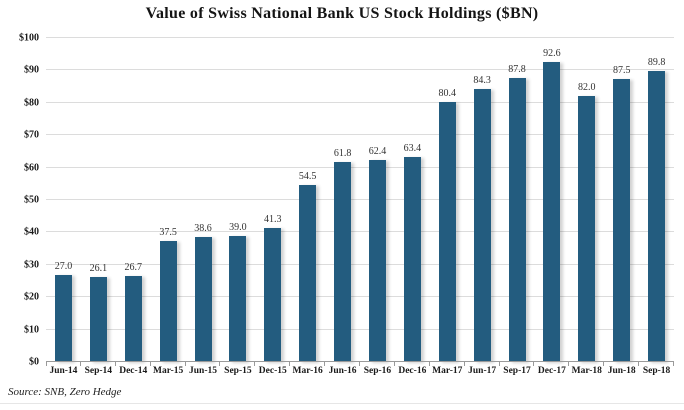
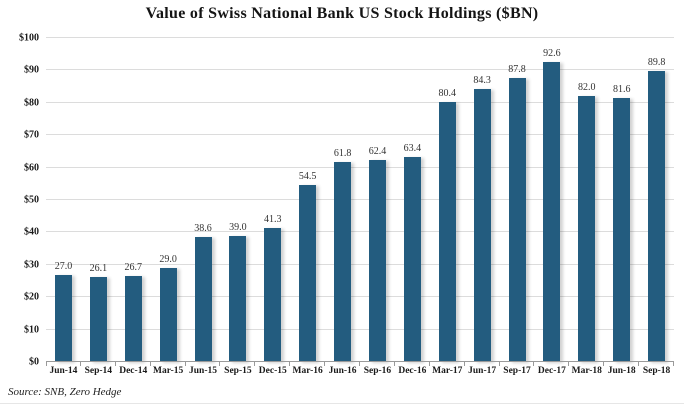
Mar-15: 37.5 -> 29.0
Jun-18: 87.5 -> 81.6
